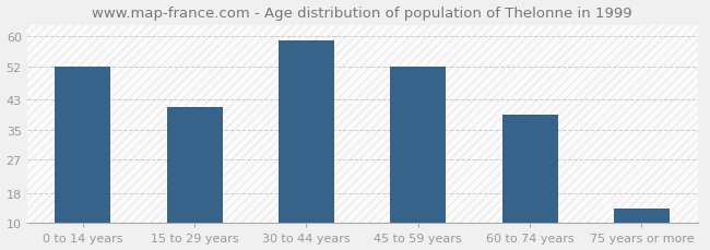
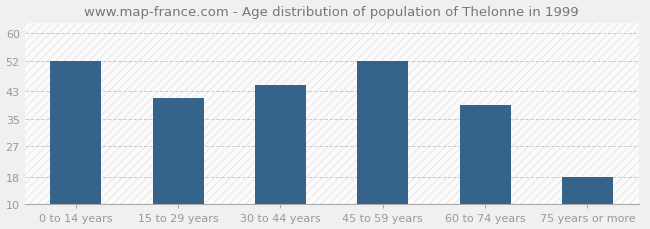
30 to 44 years: 59 -> 45
75 years or more: 14 -> 18
